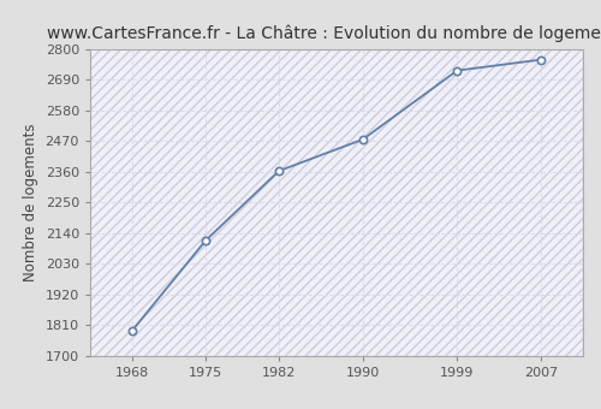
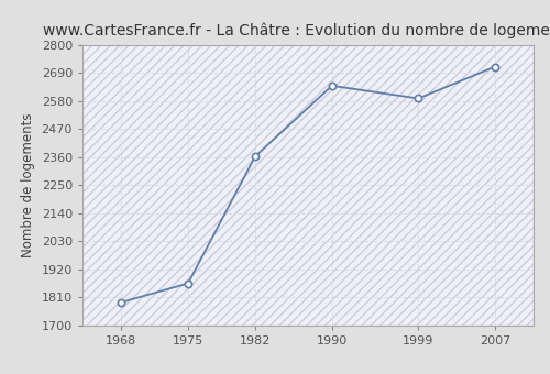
1975: 2113 -> 1865
1990: 2476 -> 2640
1999: 2723 -> 2590
2007: 2762 -> 2715
